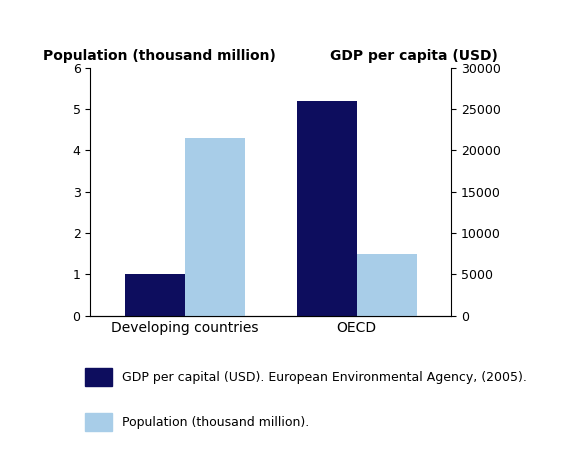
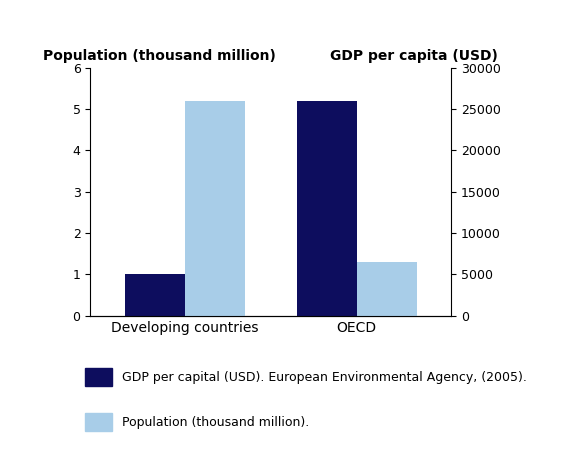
Population (thousand million)./Developing countries: 4.3 -> 5.2
Population (thousand million)./OECD: 1.5 -> 1.3
